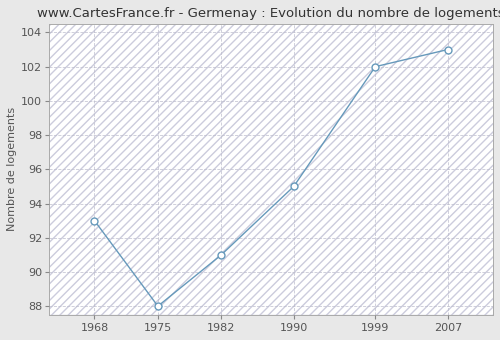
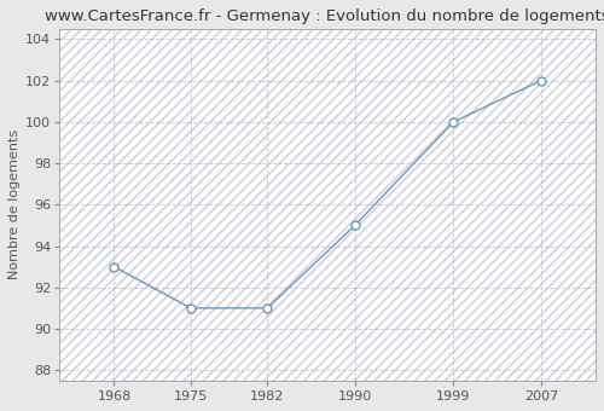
1975: 88 -> 91
1999: 102 -> 100
2007: 103 -> 102
